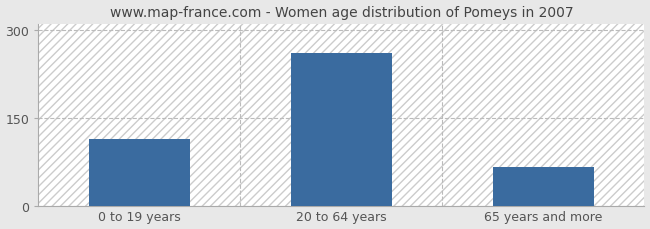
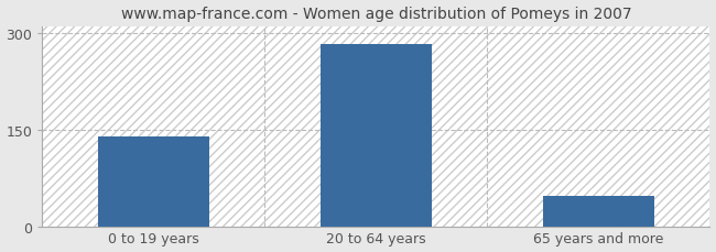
0 to 19 years: 114 -> 140
20 to 64 years: 260 -> 283
65 years and more: 66 -> 47
